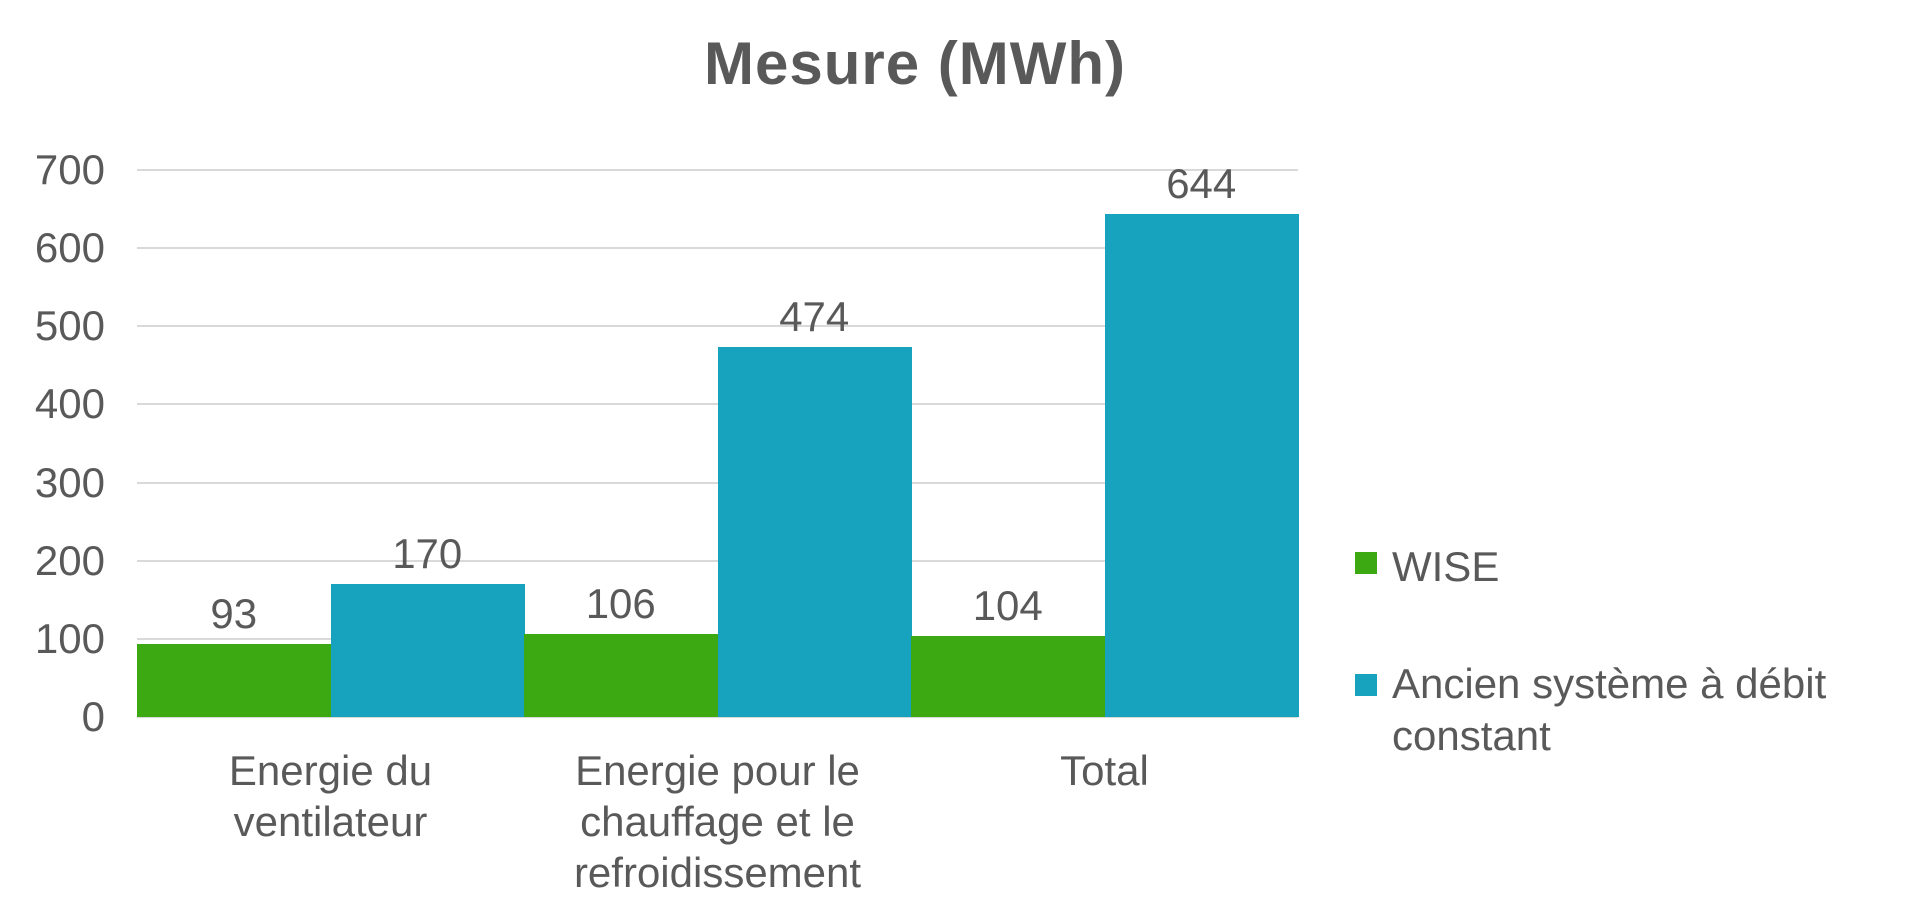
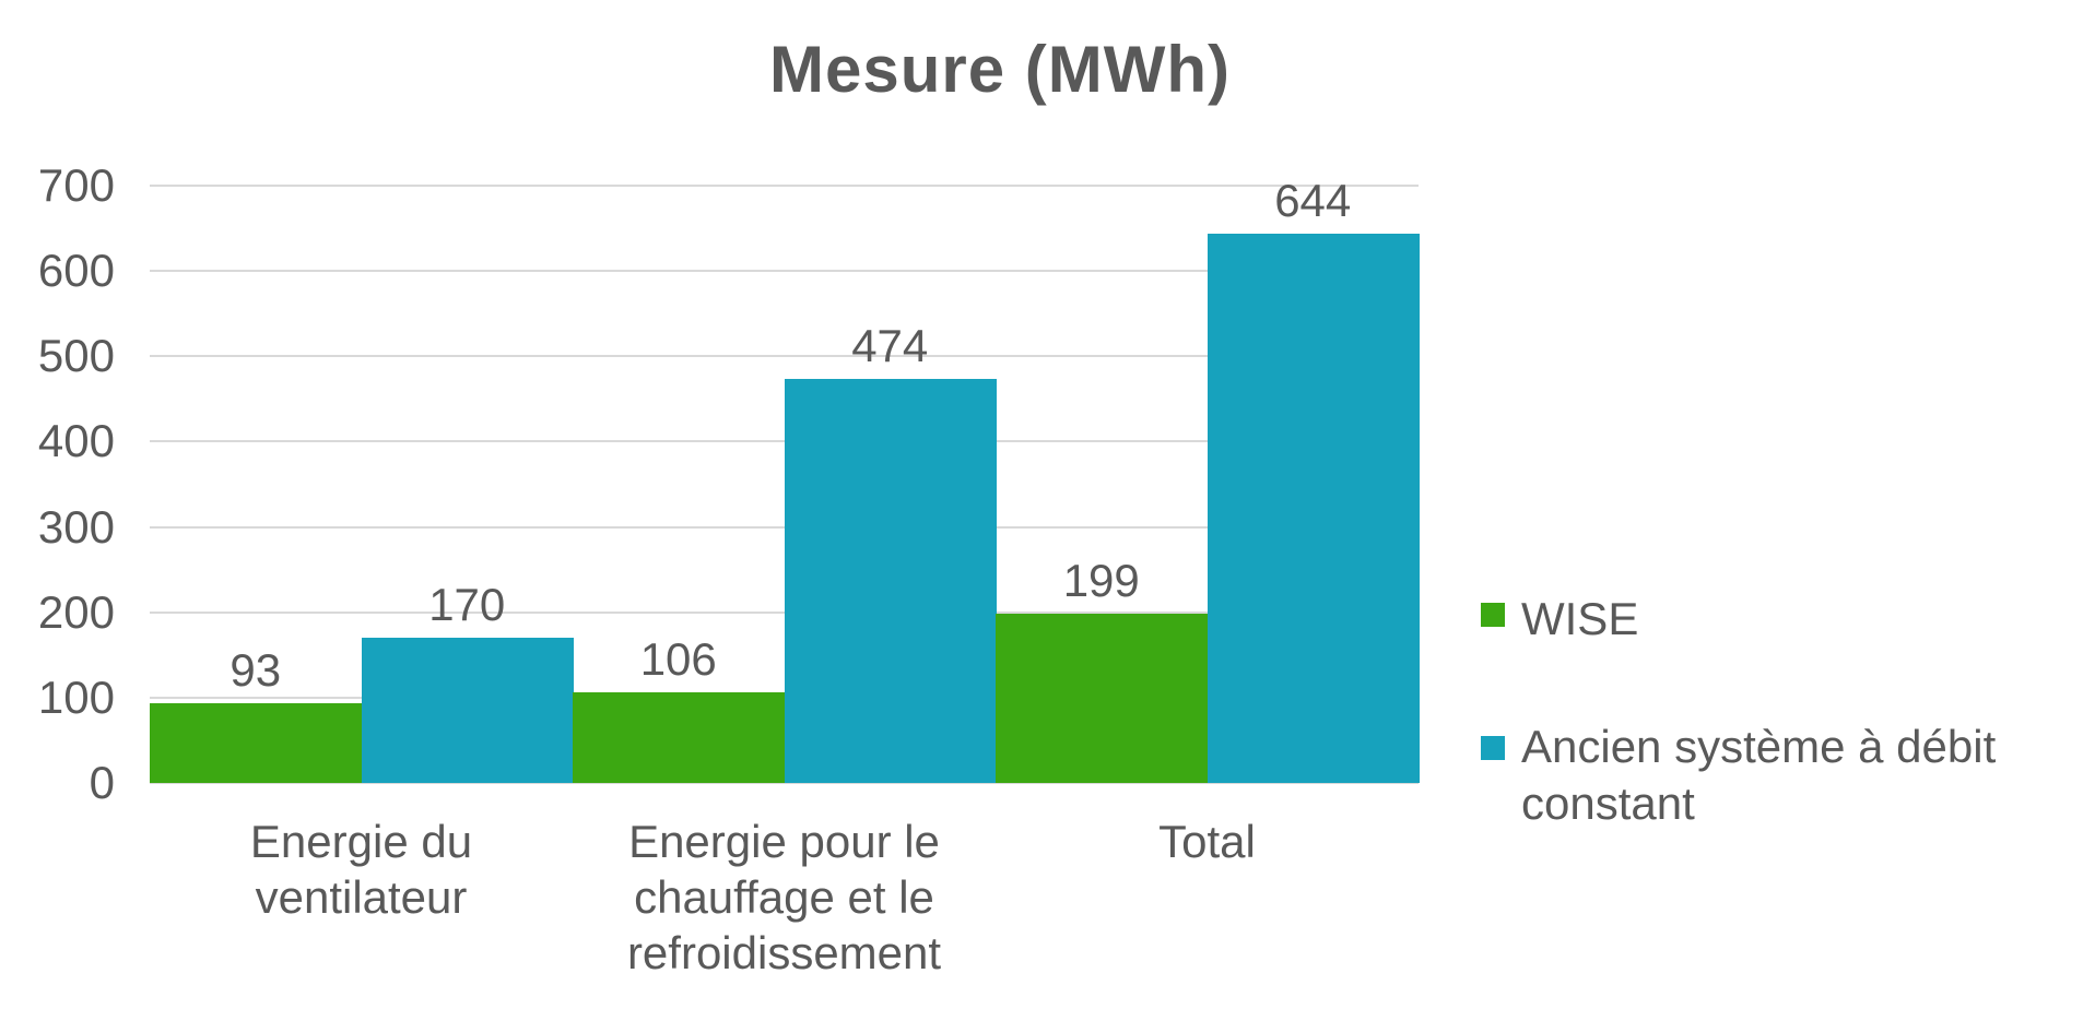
WISE/Total: 104 -> 199
